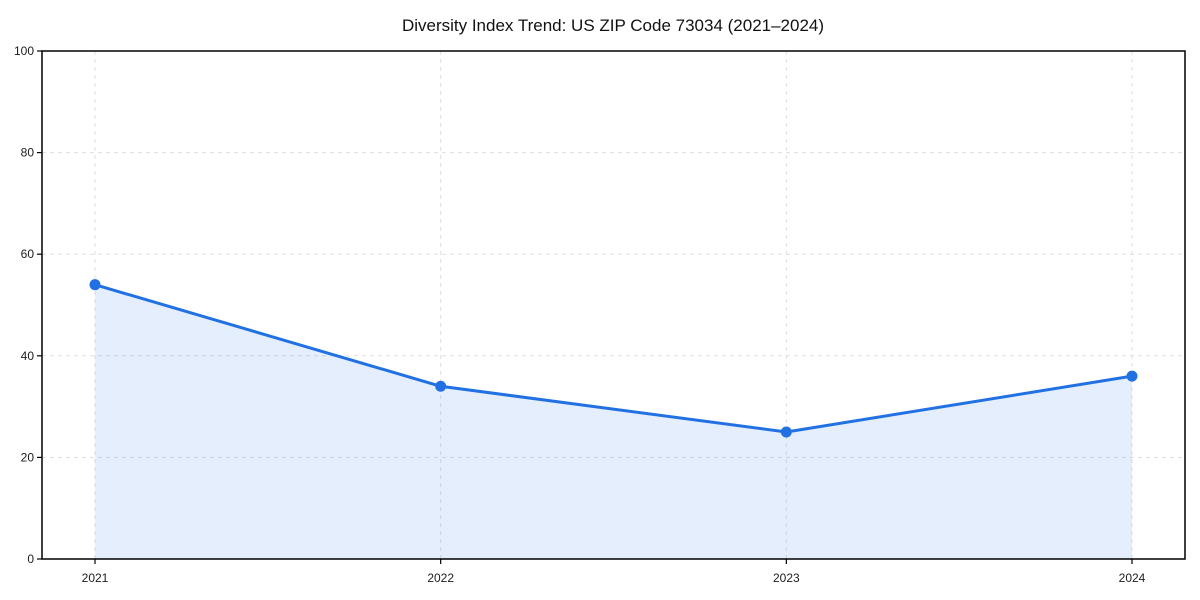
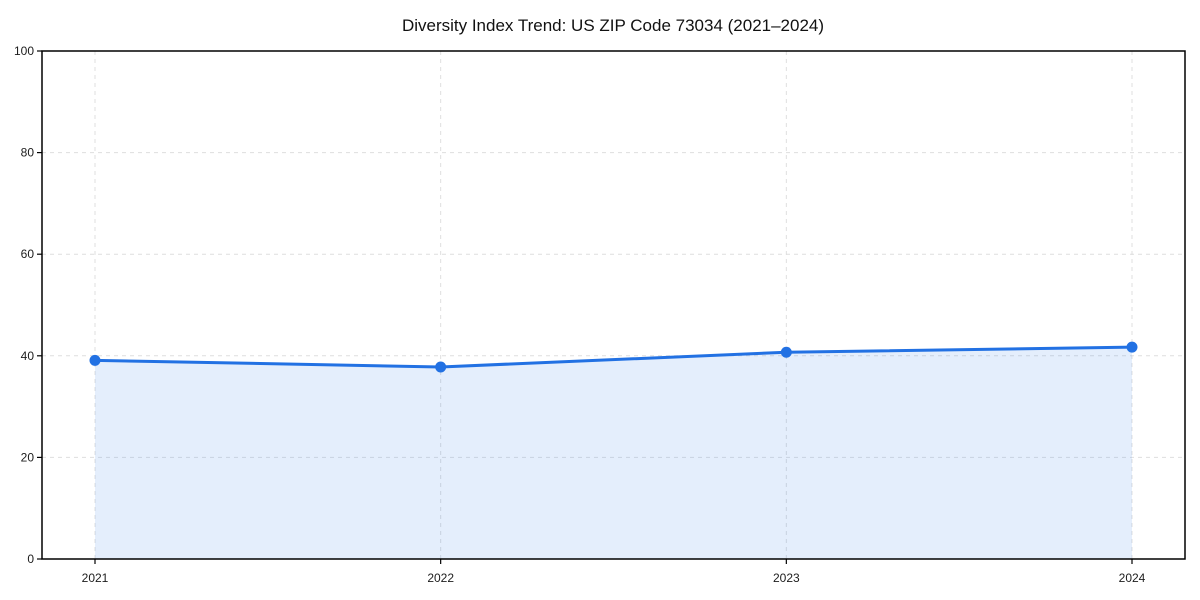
2021: 54 -> 39
2022: 34 -> 38
2023: 25 -> 41
2024: 36 -> 42
